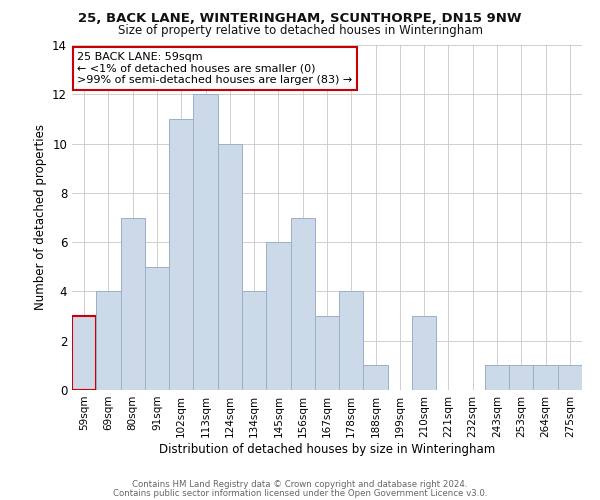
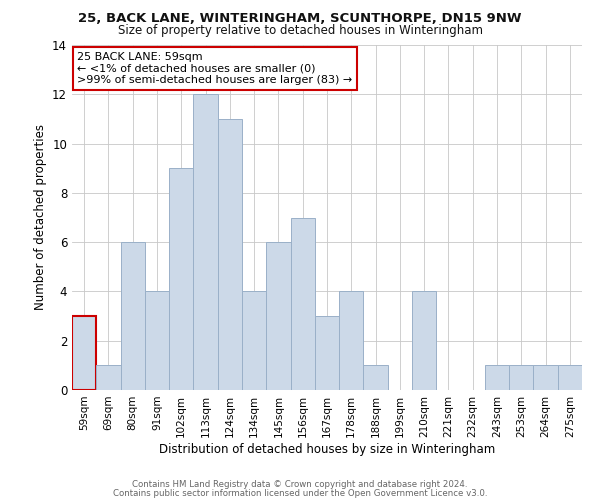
69sqm: 4 -> 1
80sqm: 7 -> 6
91sqm: 5 -> 4
102sqm: 11 -> 9
124sqm: 10 -> 11
210sqm: 3 -> 4
